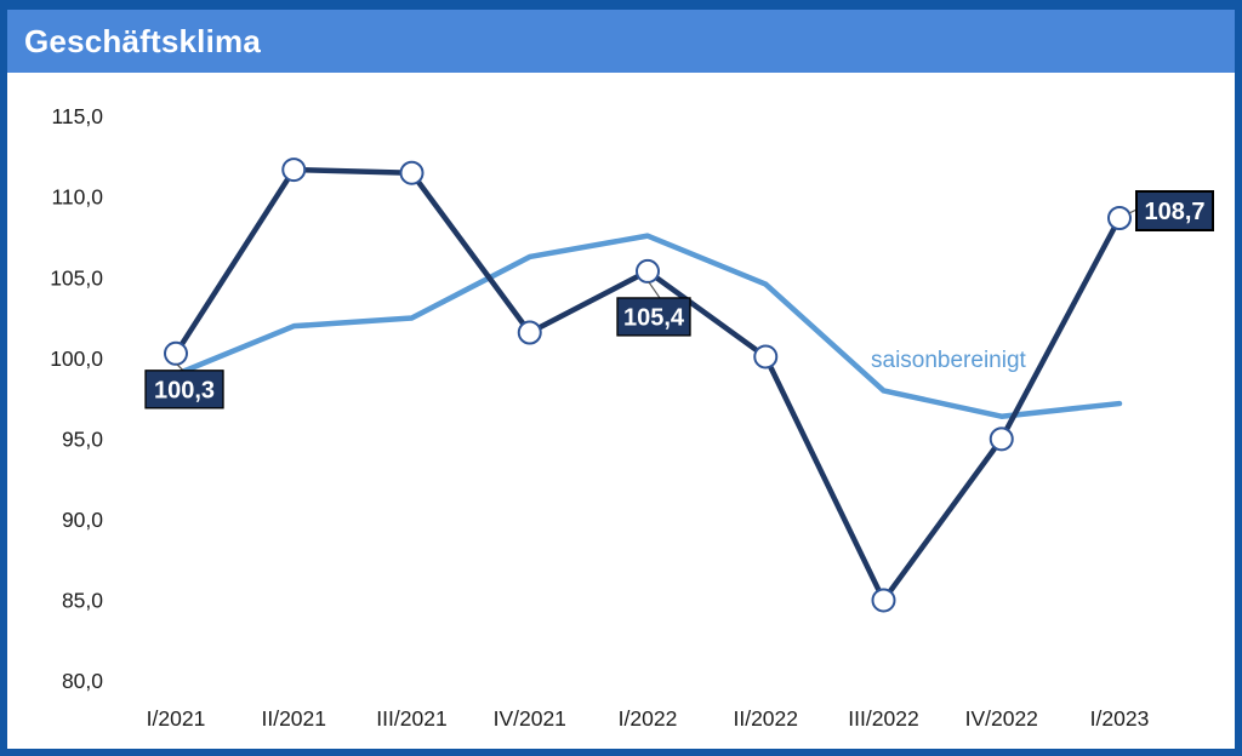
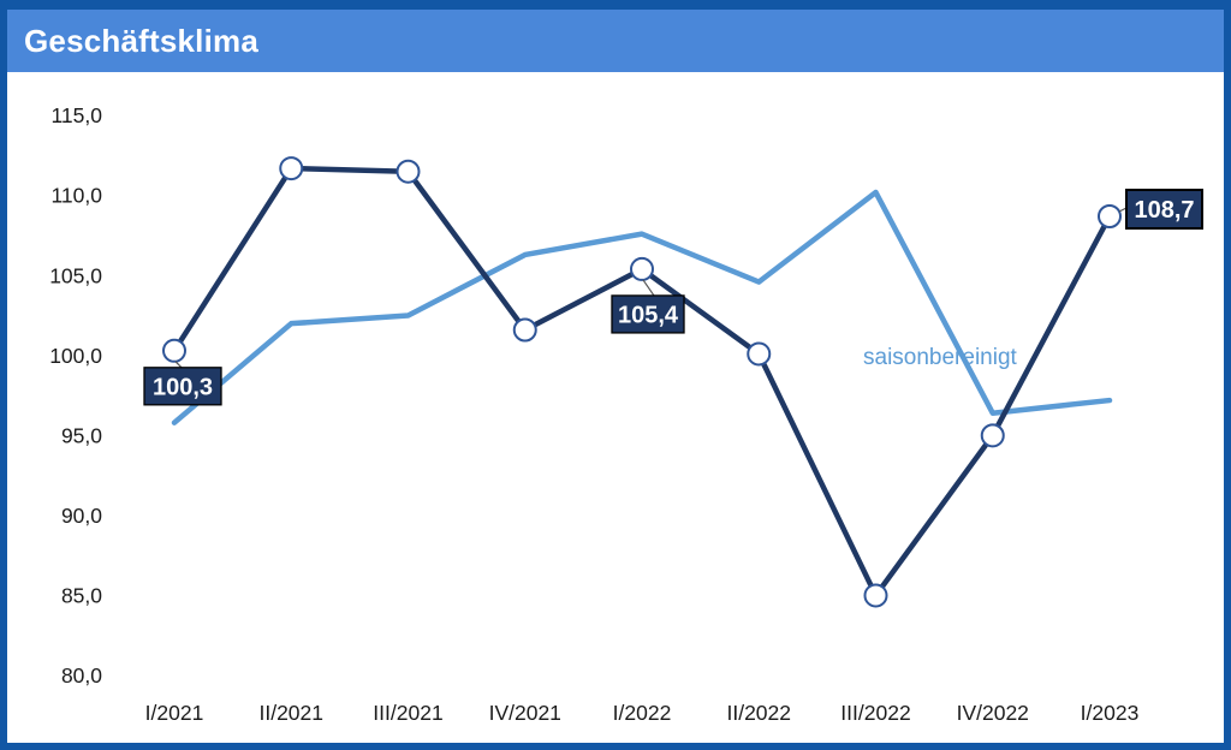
saisonbereinigt/I/2021: 99,0 -> 95,8
saisonbereinigt/III/2022: 98,0 -> 110,2
